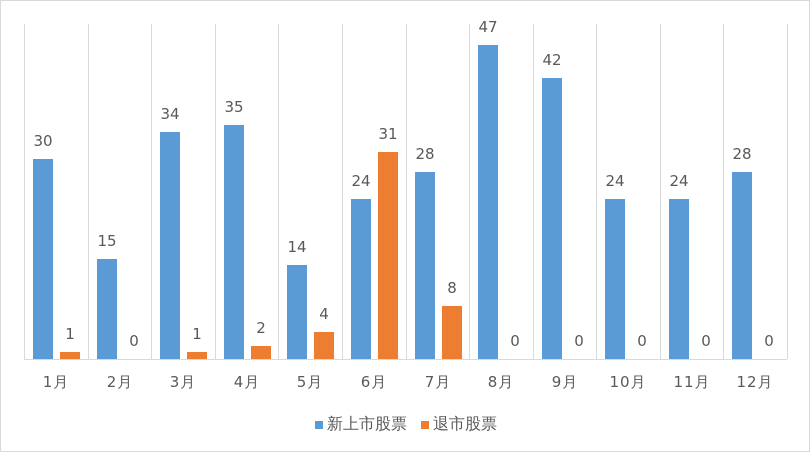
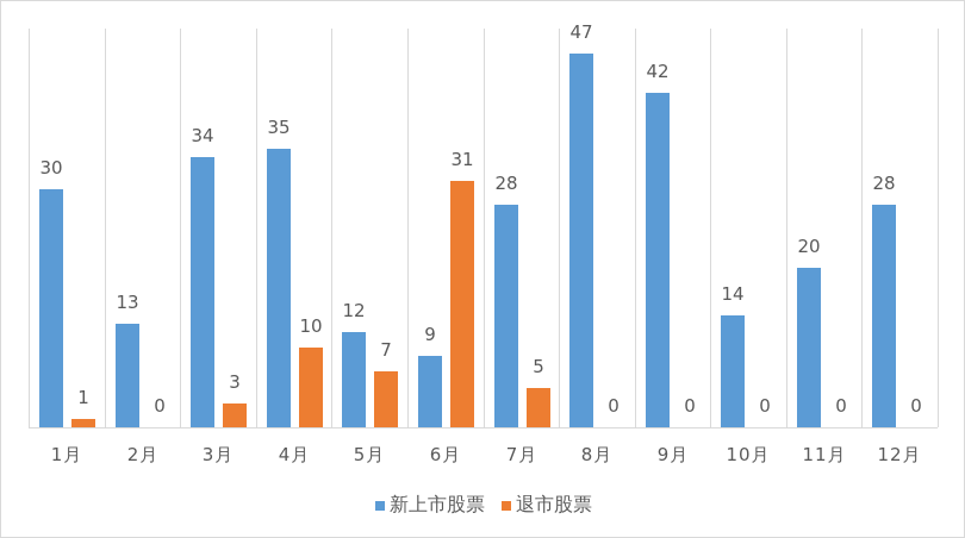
新上市股票/2月: 15 -> 13
退市股票/3月: 1 -> 3
退市股票/4月: 2 -> 10
新上市股票/5月: 14 -> 12
退市股票/5月: 4 -> 7
新上市股票/6月: 24 -> 9
退市股票/7月: 8 -> 5
新上市股票/10月: 24 -> 14
新上市股票/11月: 24 -> 20
